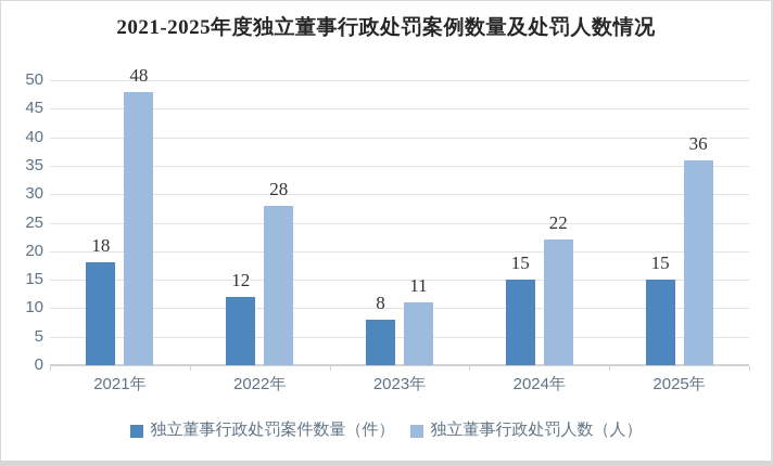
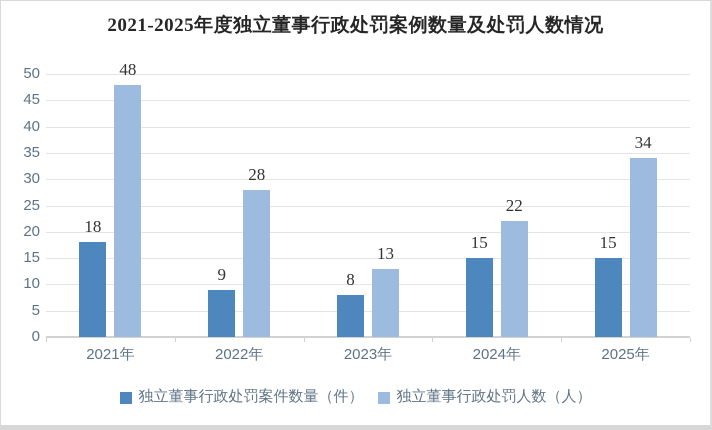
独立董事行政处罚案件数量（件）/2022年: 12 -> 9
独立董事行政处罚人数（人）/2023年: 11 -> 13
独立董事行政处罚人数（人）/2025年: 36 -> 34
